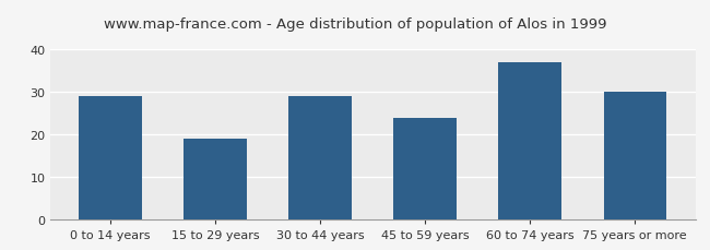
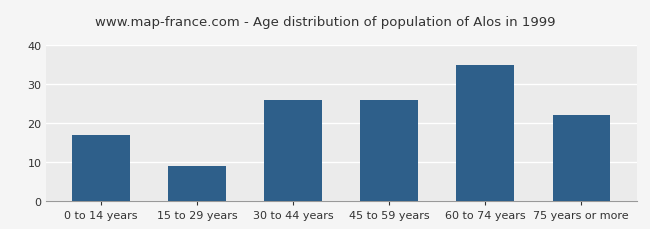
0 to 14 years: 29 -> 17
15 to 29 years: 19 -> 9
30 to 44 years: 29 -> 26
45 to 59 years: 24 -> 26
60 to 74 years: 37 -> 35
75 years or more: 30 -> 22
